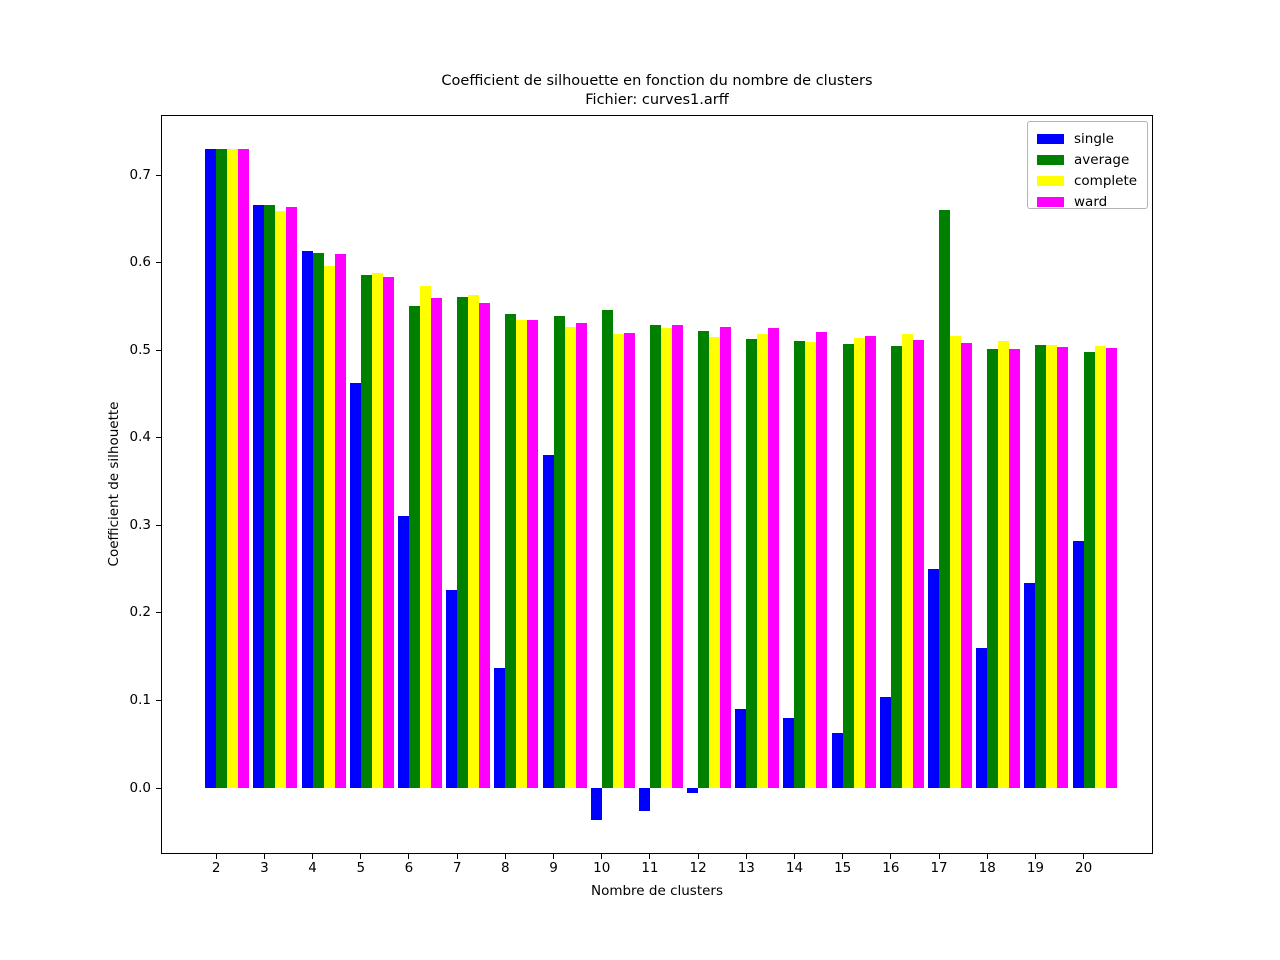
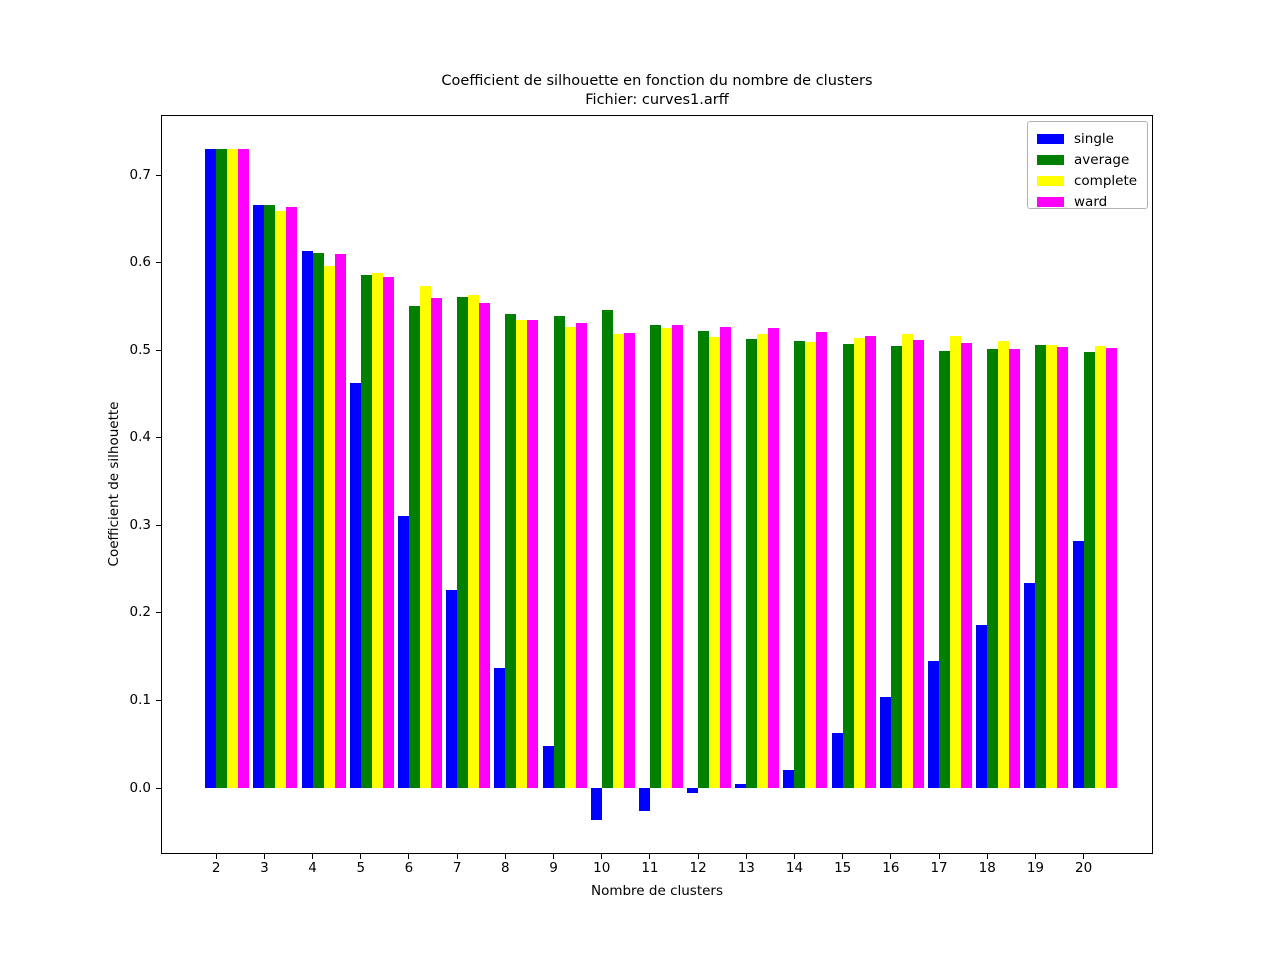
single/9: 0.38 -> 0.05
single/13: 0.09 -> 0.01
single/14: 0.08 -> 0.02
single/17: 0.25 -> 0.14
average/17: 0.66 -> 0.50
single/18: 0.16 -> 0.19
